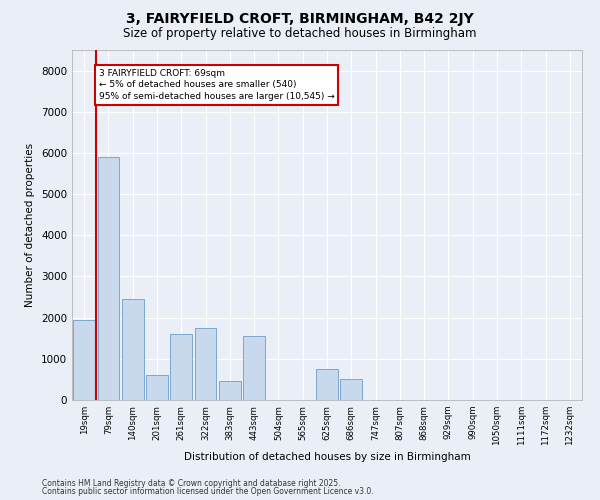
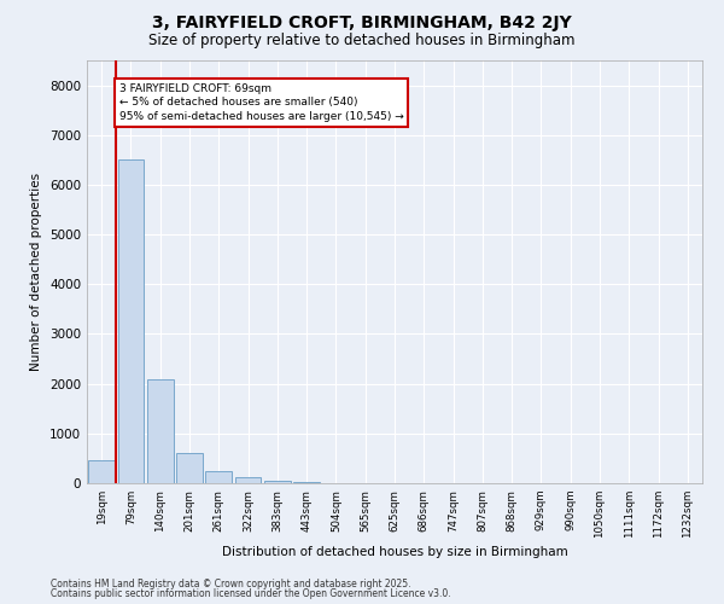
19sqm: 1950 -> 450
79sqm: 5900 -> 6500
140sqm: 2450 -> 2100
261sqm: 1600 -> 250
322sqm: 1750 -> 110
383sqm: 450 -> 60
443sqm: 1550 -> 20
625sqm: 750 -> 0
686sqm: 500 -> 0
